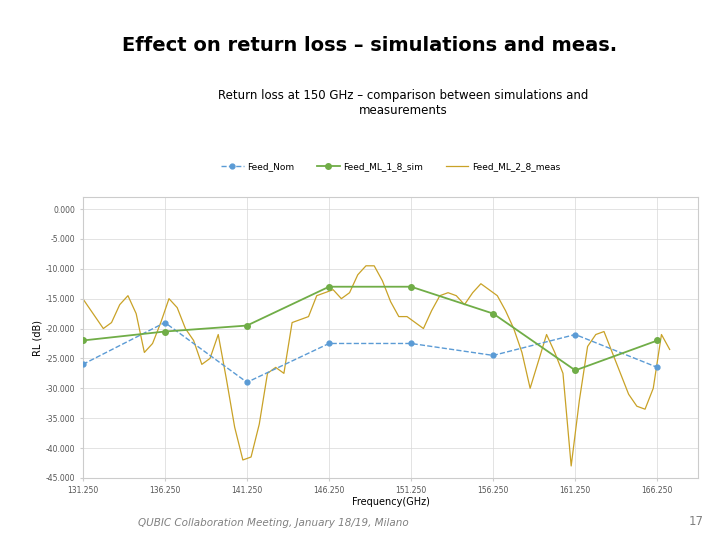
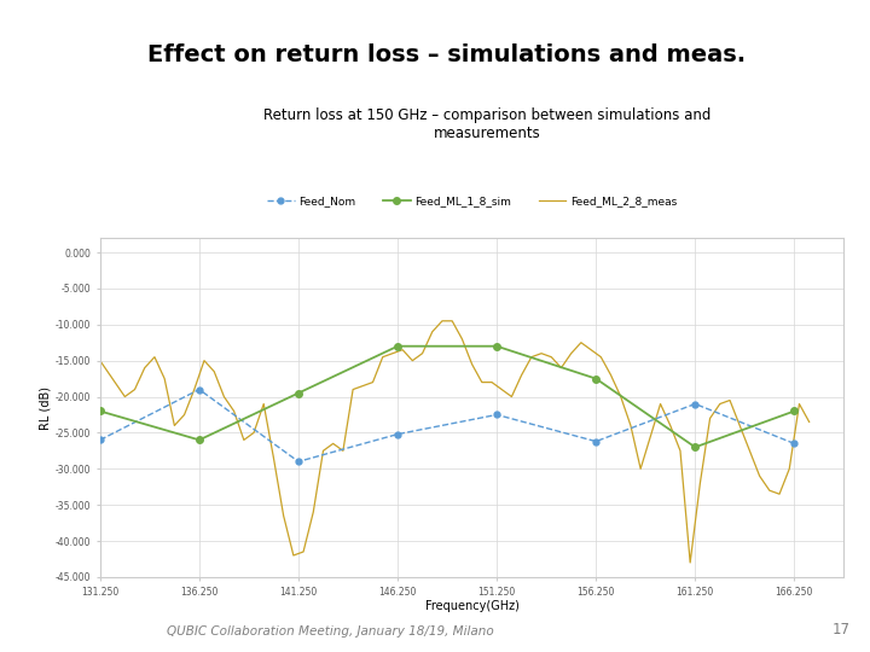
Feed_ML_1_8_sim/136.250: -20.5 -> -26.0
Feed_Nom/146.250: -22.5 -> -25.2
Feed_Nom/156.250: -24.5 -> -26.2
